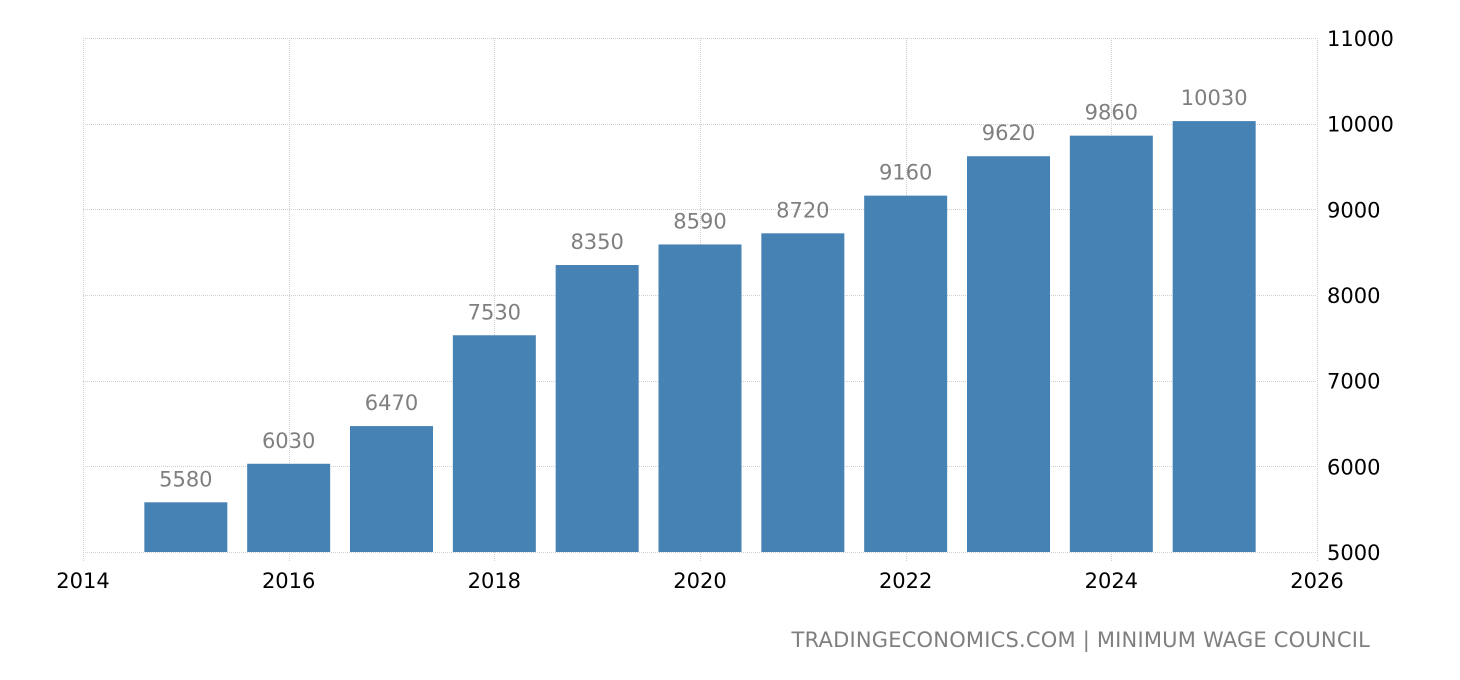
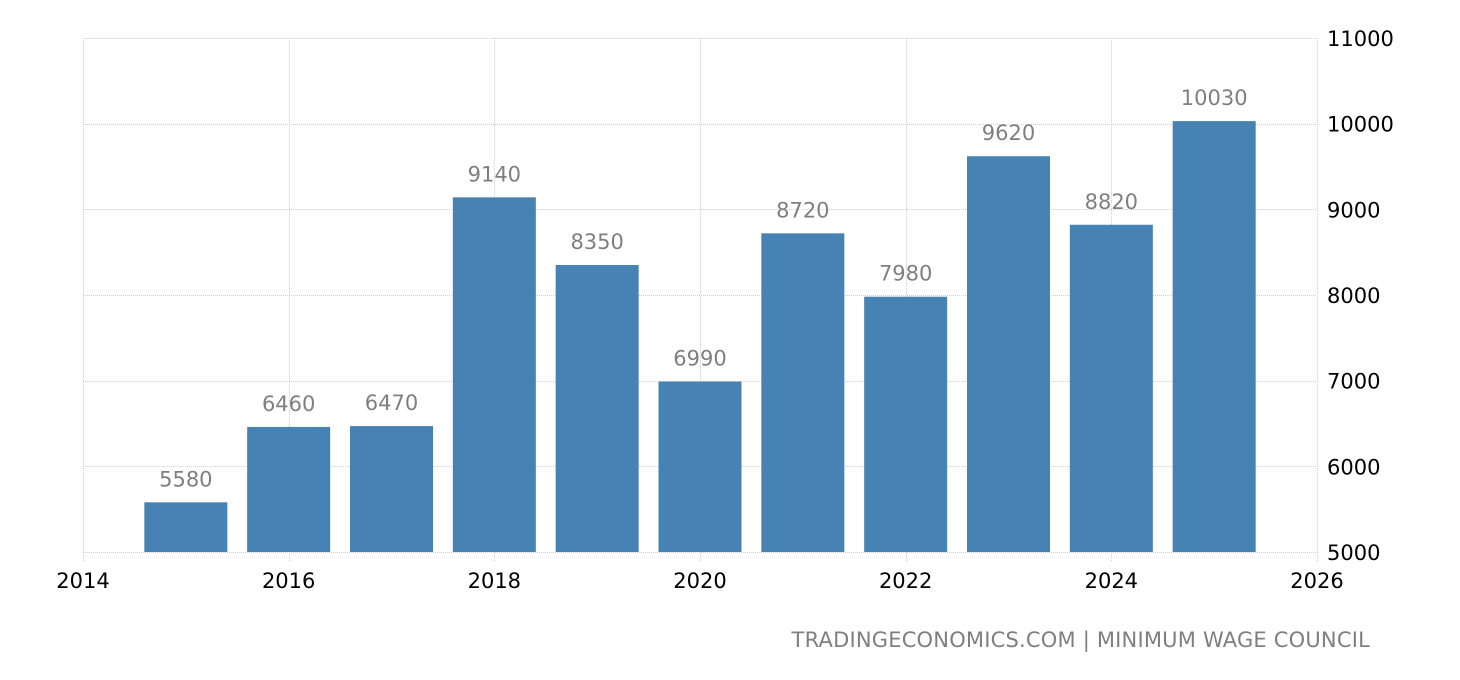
2016: 6030 -> 6460
2018: 7530 -> 9140
2020: 8590 -> 6990
2022: 9160 -> 7980
2024: 9860 -> 8820
